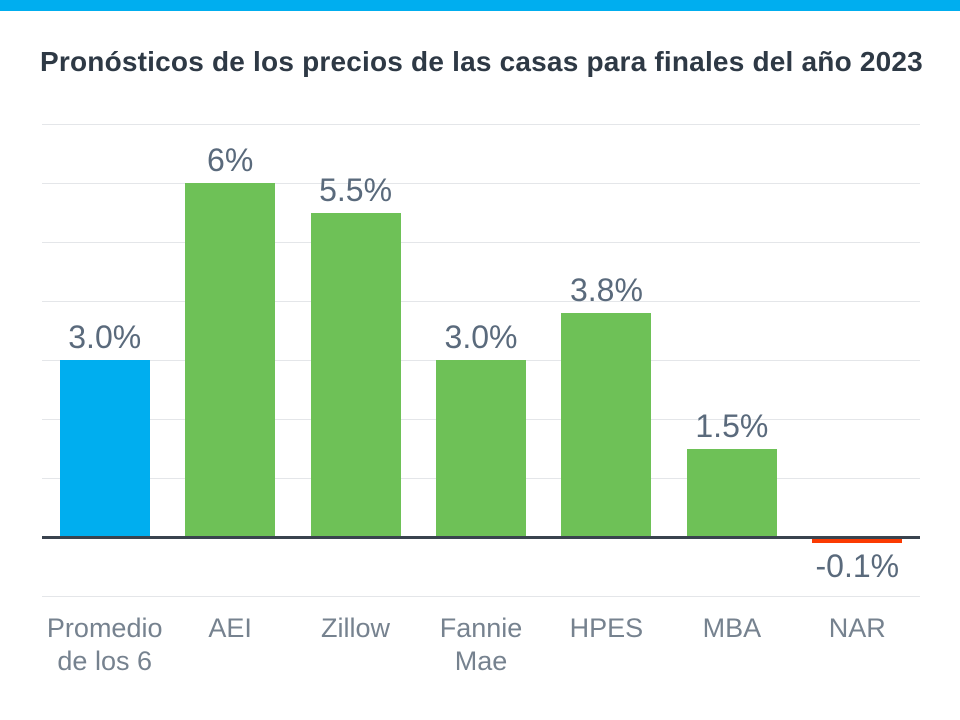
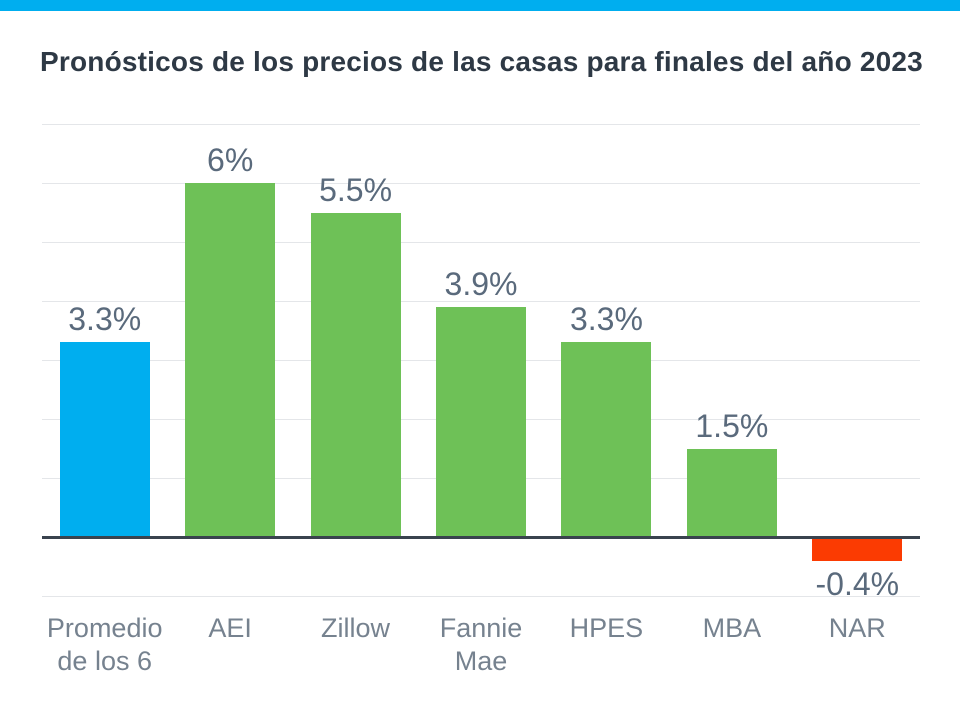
Promedio de los 6: 3.0% -> 3.3%
Fannie Mae: 3.0% -> 3.9%
HPES: 3.8% -> 3.3%
NAR: -0.1% -> -0.4%
